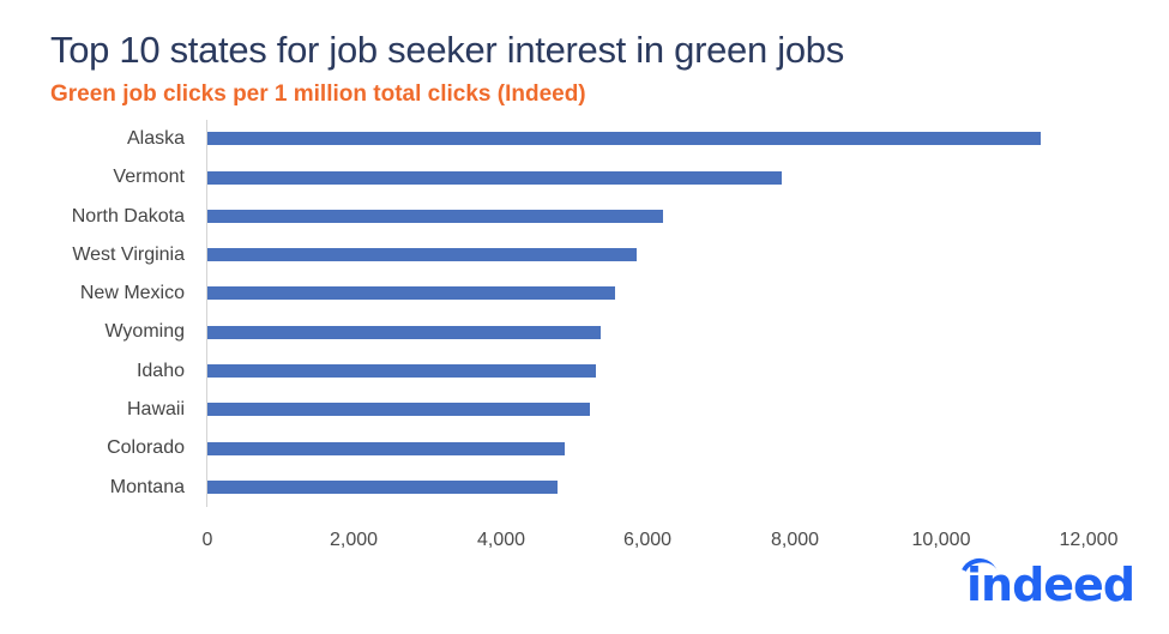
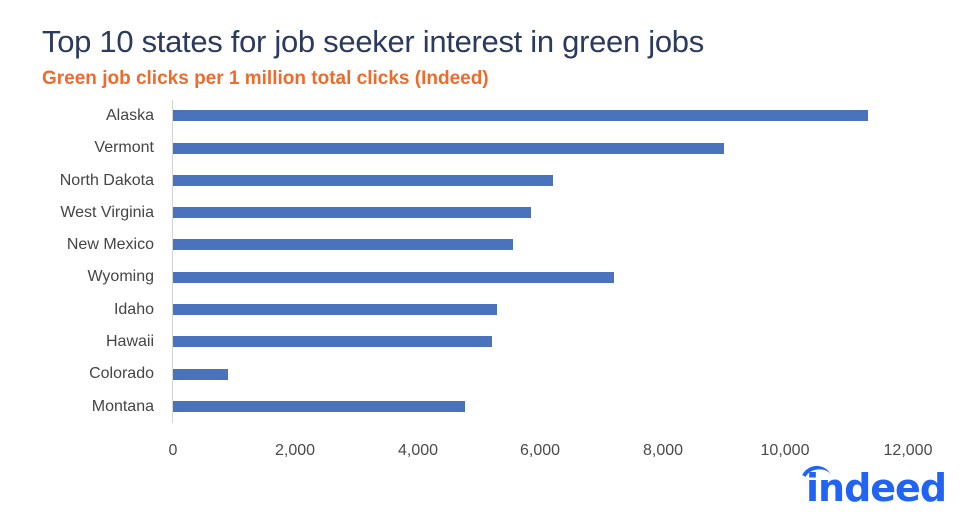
Vermont: 7800 -> 9000
Wyoming: 5400 -> 7200
Colorado: 4900 -> 900
